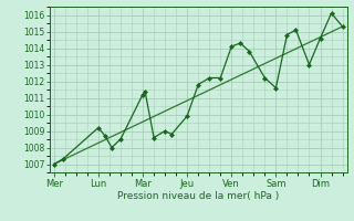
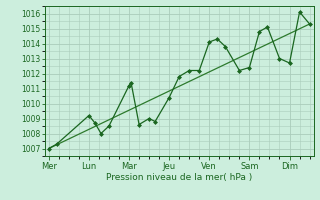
Jeu: 1009.9 -> 1010.4
Sam: 1011.6 -> 1012.4
Dim: 1014.6 -> 1012.7
